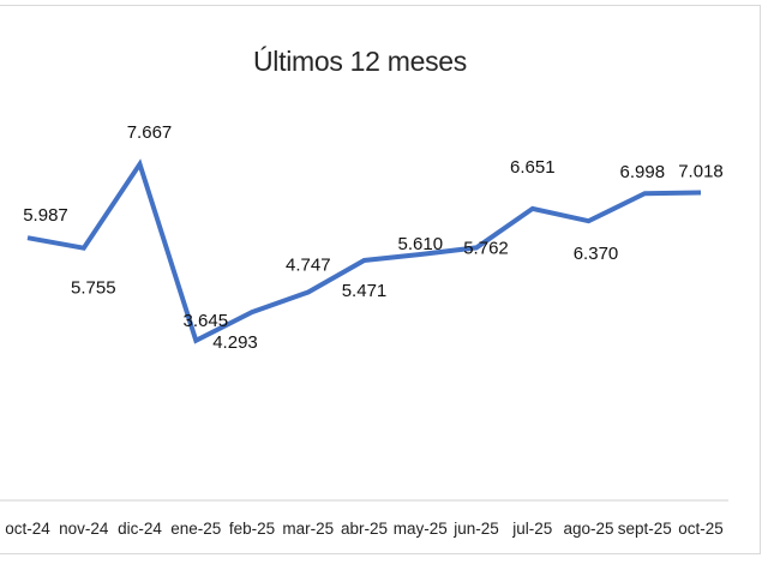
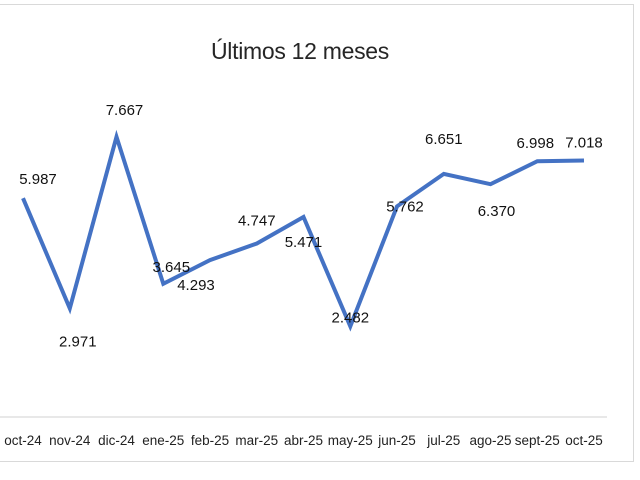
nov-24: 5.755 -> 2.971
may-25: 5.610 -> 2.482
